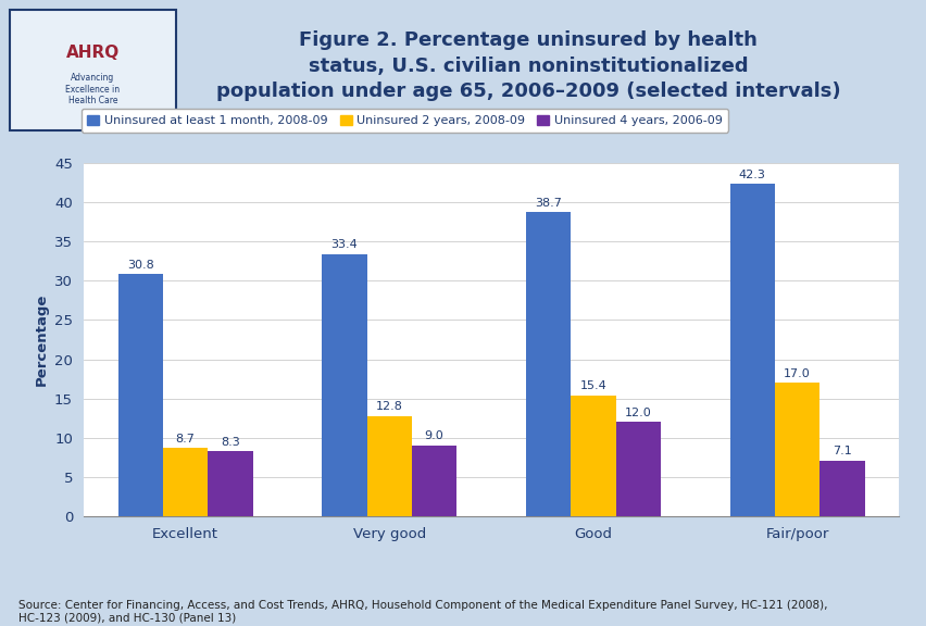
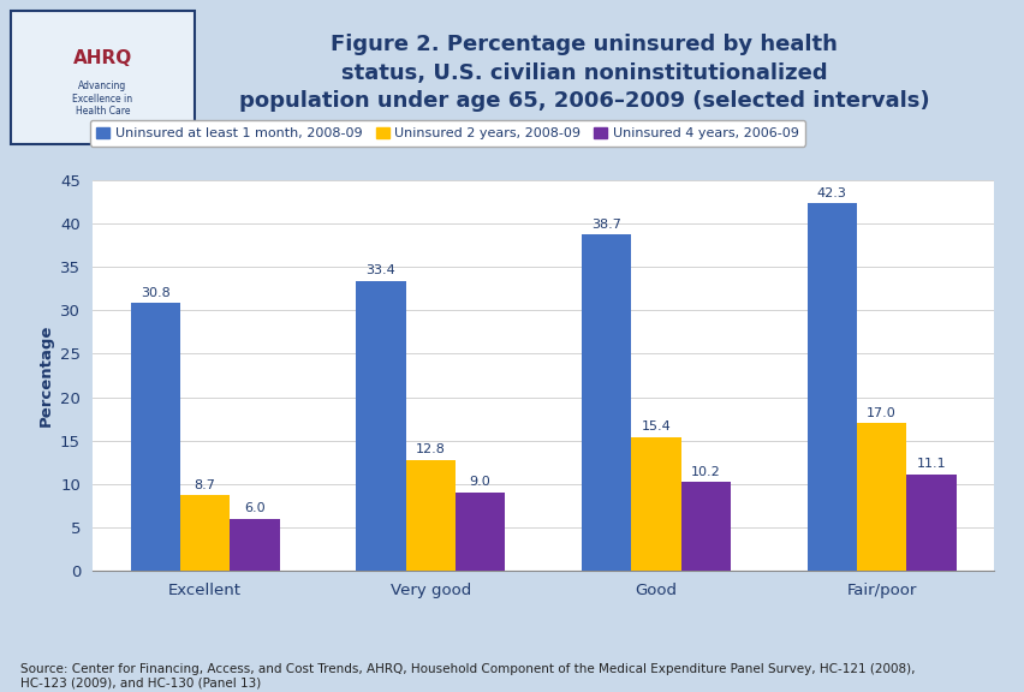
Uninsured 4 years, 2006-09/Excellent: 8.3 -> 6.0
Uninsured 4 years, 2006-09/Good: 12.0 -> 10.2
Uninsured 4 years, 2006-09/Fair/poor: 7.1 -> 11.1
